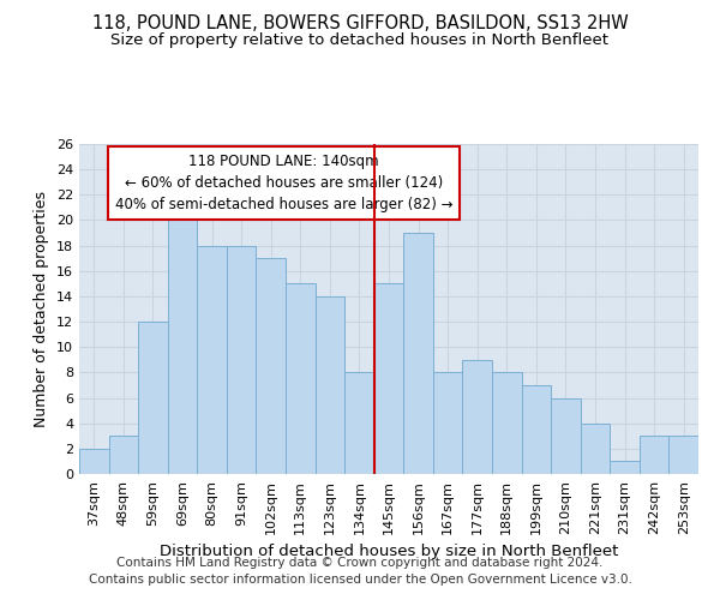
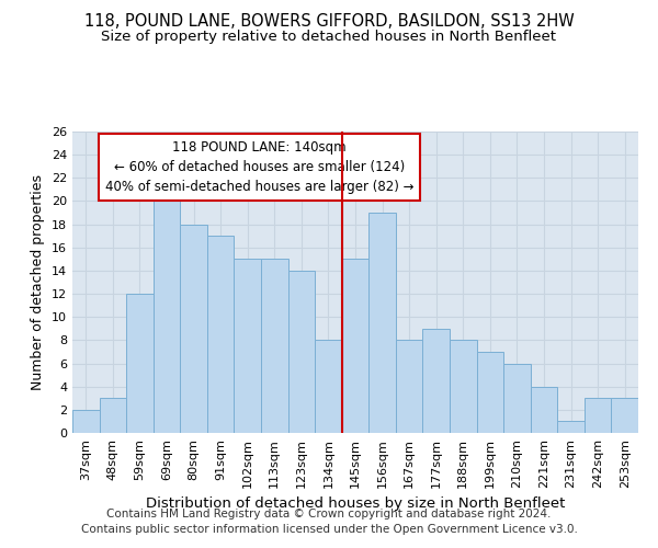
91sqm: 18 -> 17
102sqm: 17 -> 15
